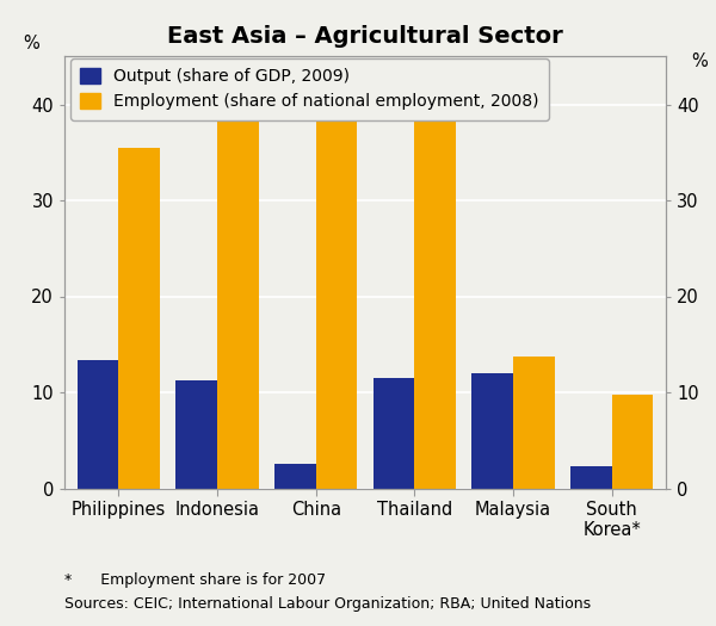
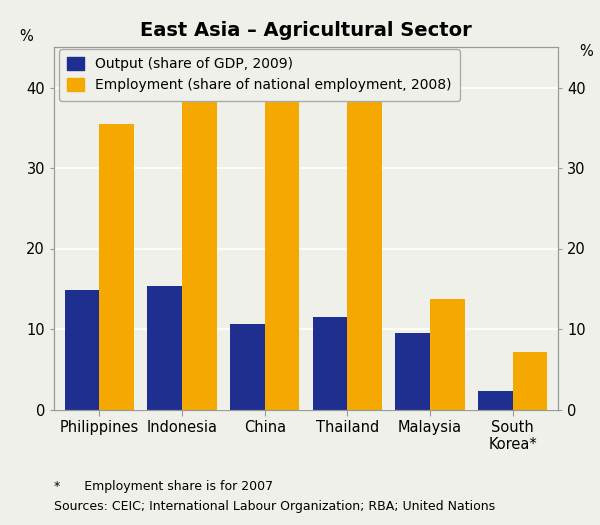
Output (share of GDP, 2009)/Philippines: 13.4 -> 14.8
Output (share of GDP, 2009)/Indonesia: 11.2 -> 15.3
Output (share of GDP, 2009)/China: 2.6 -> 10.6
Output (share of GDP, 2009)/Malaysia: 12.0 -> 9.5
Employment (share of national employment, 2008)/South Korea*: 9.8 -> 7.2
